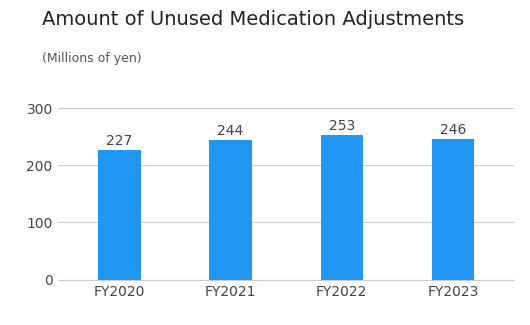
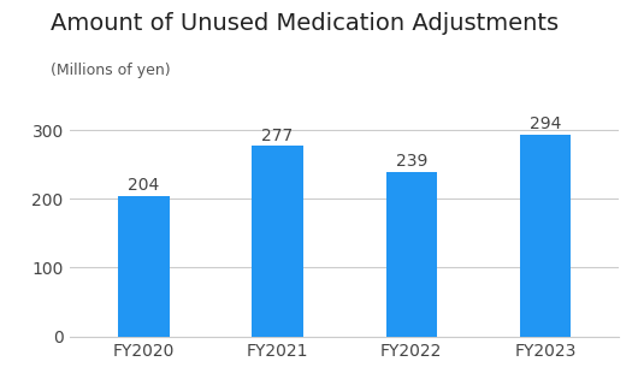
FY2020: 227 -> 204
FY2021: 244 -> 277
FY2022: 253 -> 239
FY2023: 246 -> 294
